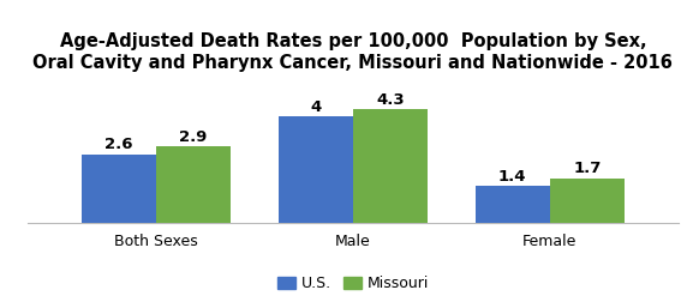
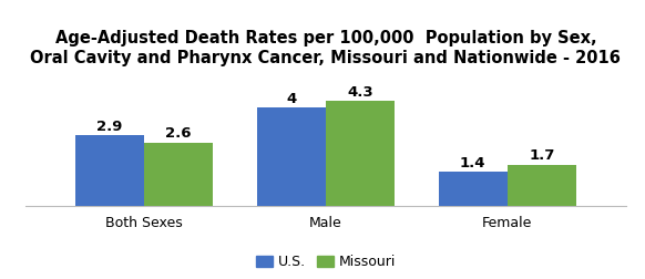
U.S./Both Sexes: 2.6 -> 2.9
Missouri/Both Sexes: 2.9 -> 2.6
